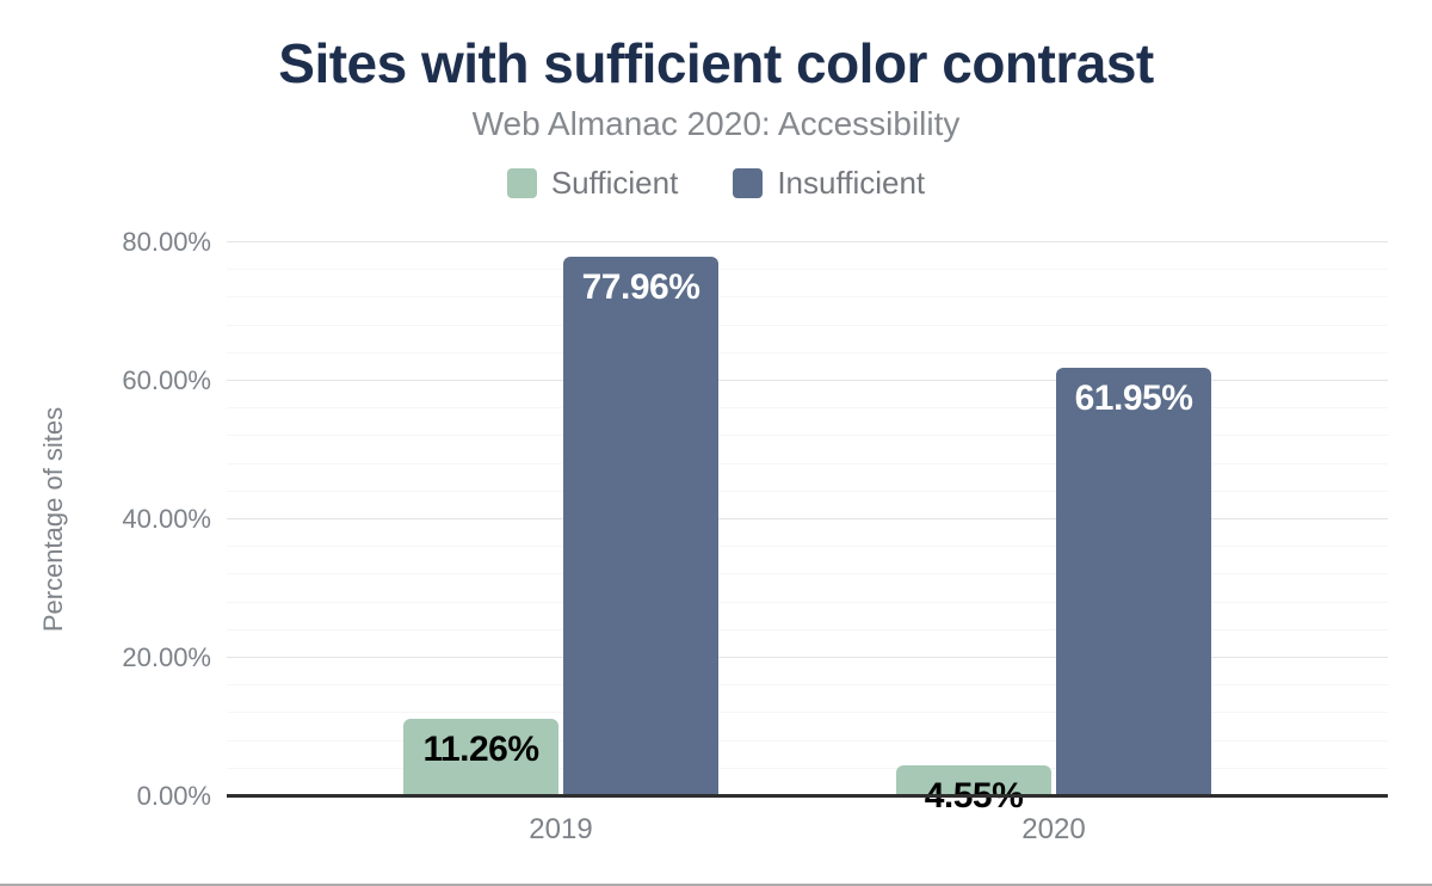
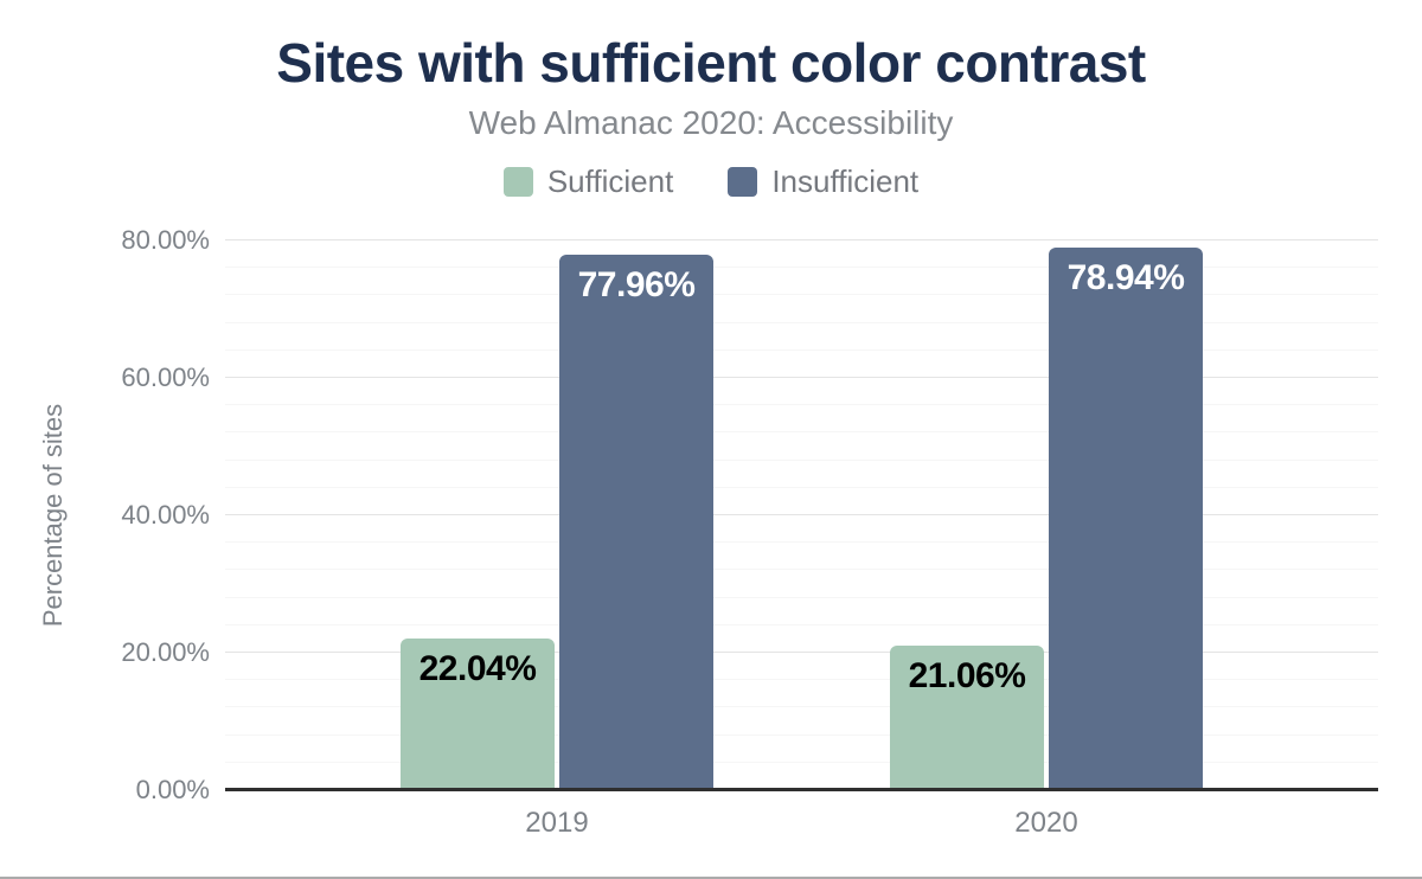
Sufficient/2019: 11.26% -> 22.04%
Sufficient/2020: 4.55% -> 21.06%
Insufficient/2020: 61.95% -> 78.94%
